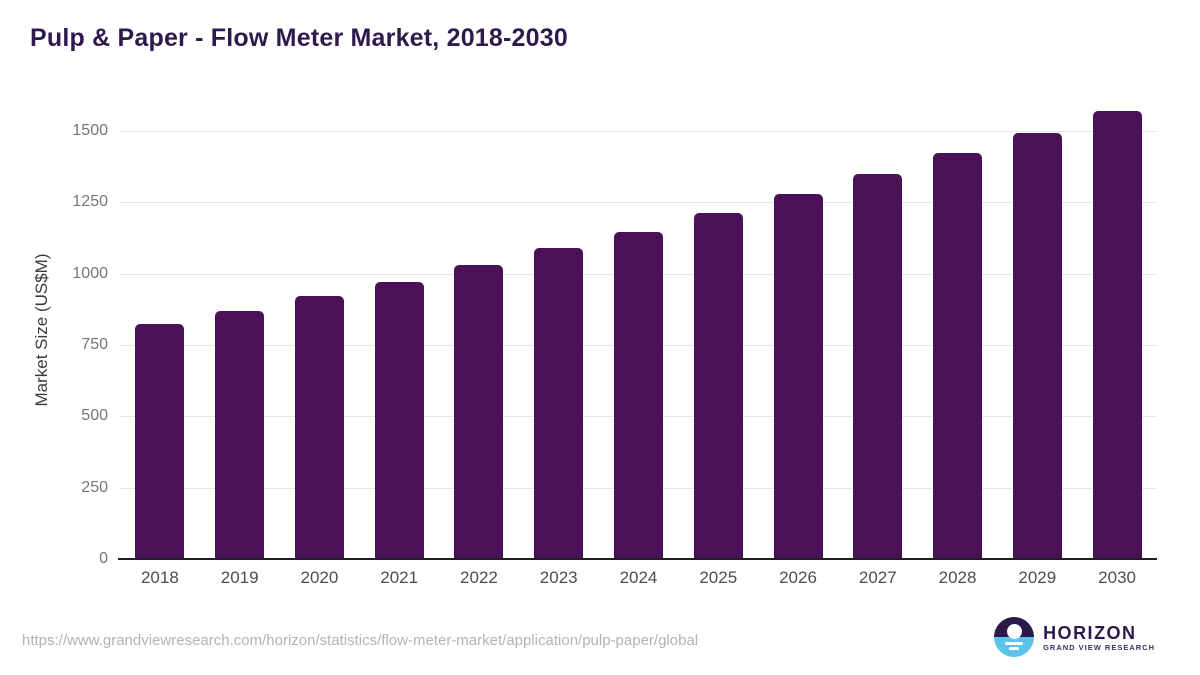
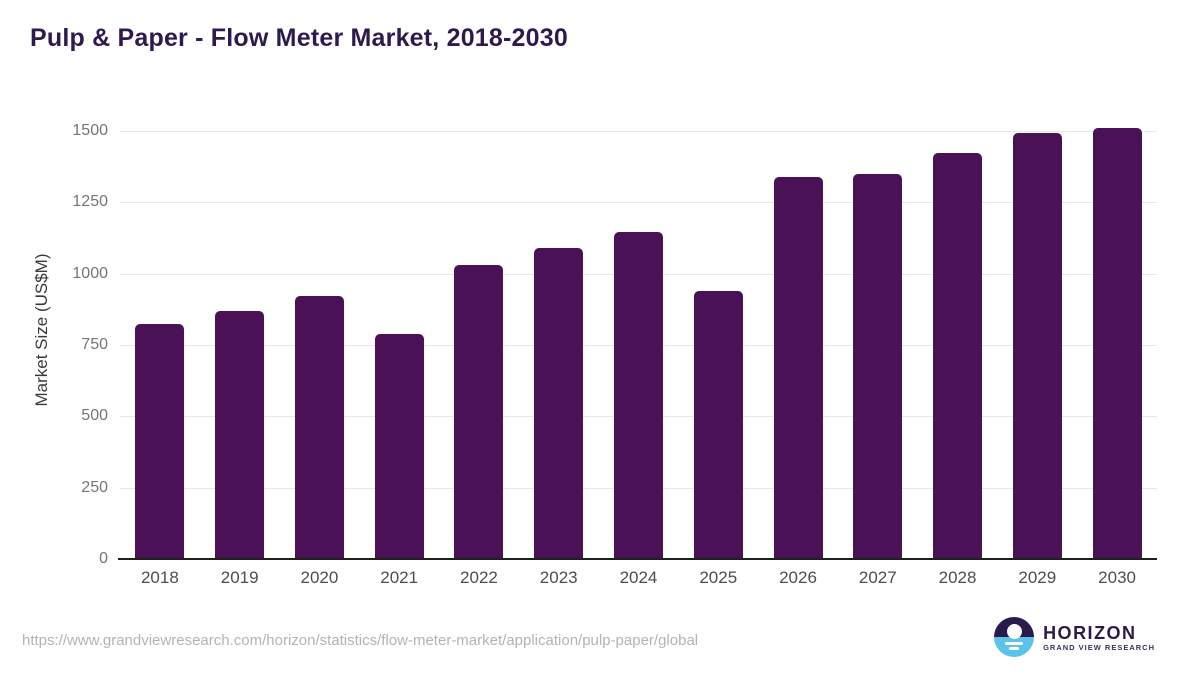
2021: 970 -> 790
2025: 1210 -> 940
2026: 1280 -> 1340
2030: 1570 -> 1510
